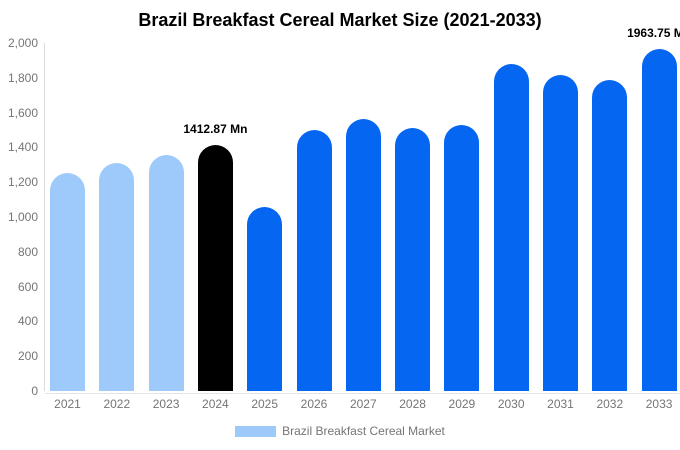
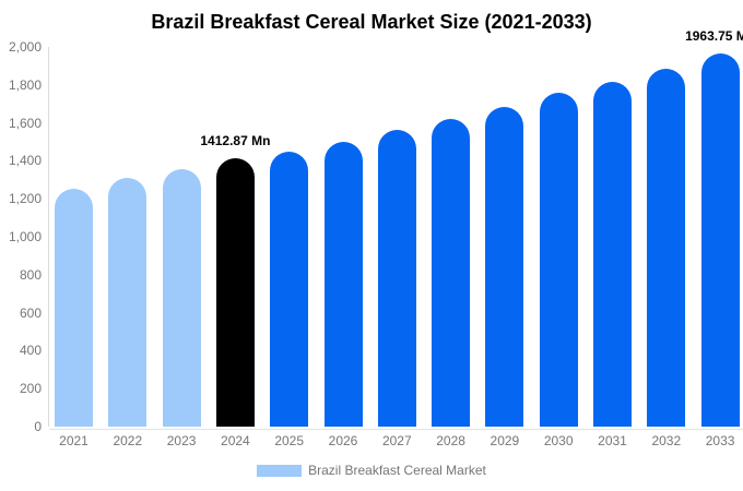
2025: 1060 -> 1450
2028: 1510 -> 1620
2029: 1530 -> 1690
2030: 1880 -> 1760
2032: 1790 -> 1890
